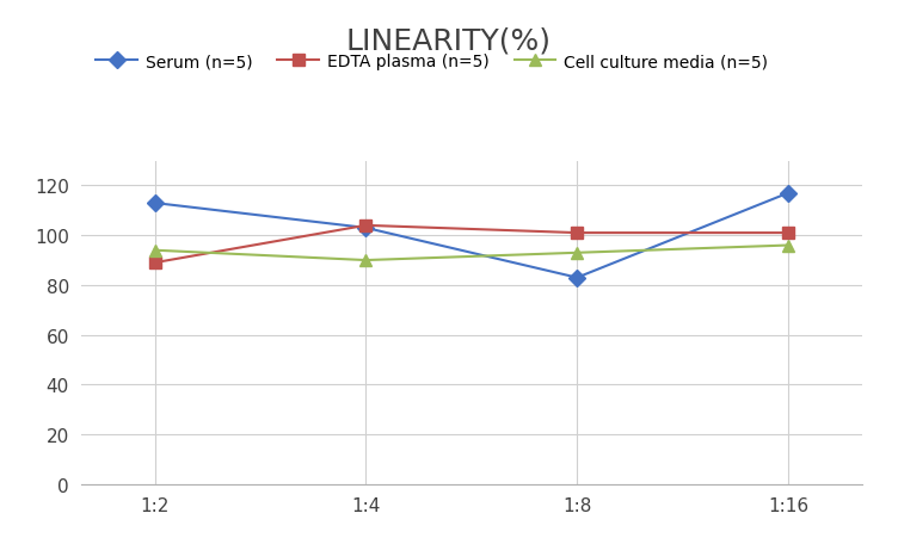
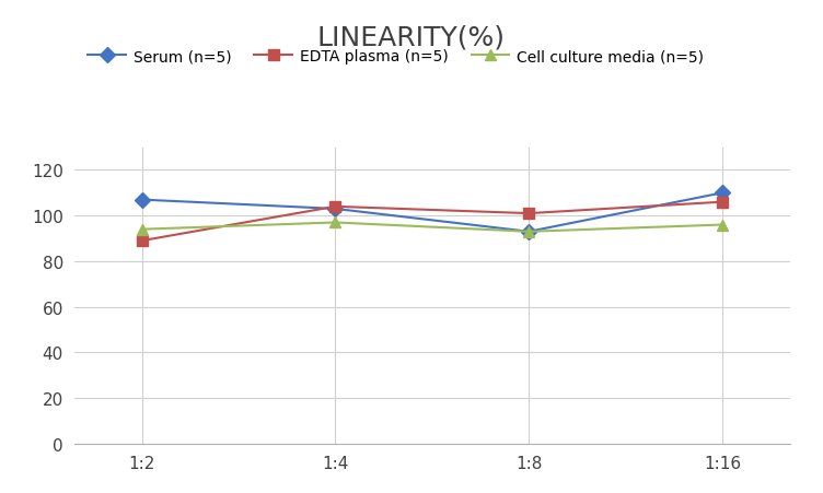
Serum (n=5)/1:2: 113 -> 107
Cell culture media (n=5)/1:4: 90 -> 97
Serum (n=5)/1:8: 83 -> 93
Serum (n=5)/1:16: 117 -> 110
EDTA plasma (n=5)/1:16: 101 -> 106
